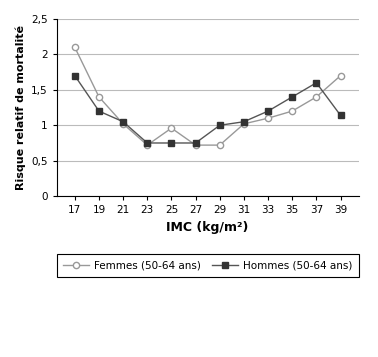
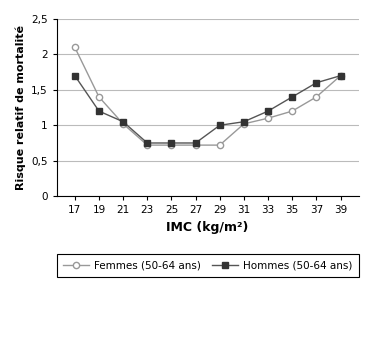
Femmes (50-64 ans)/25: 0,96 -> 0,72
Hommes (50-64 ans)/39: 1,14 -> 1,70
